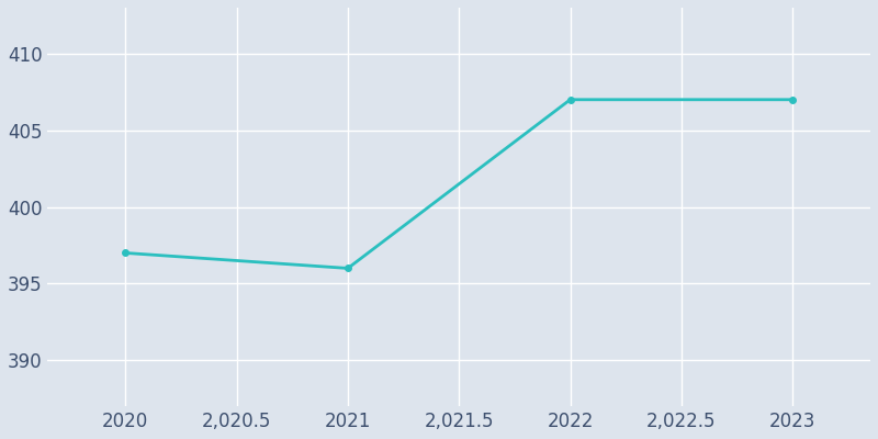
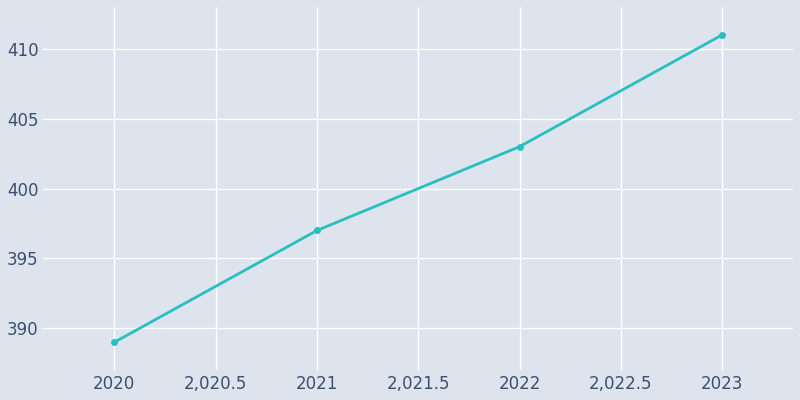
2020: 397 -> 389
2021: 396 -> 397
2022: 407 -> 403
2023: 407 -> 411
